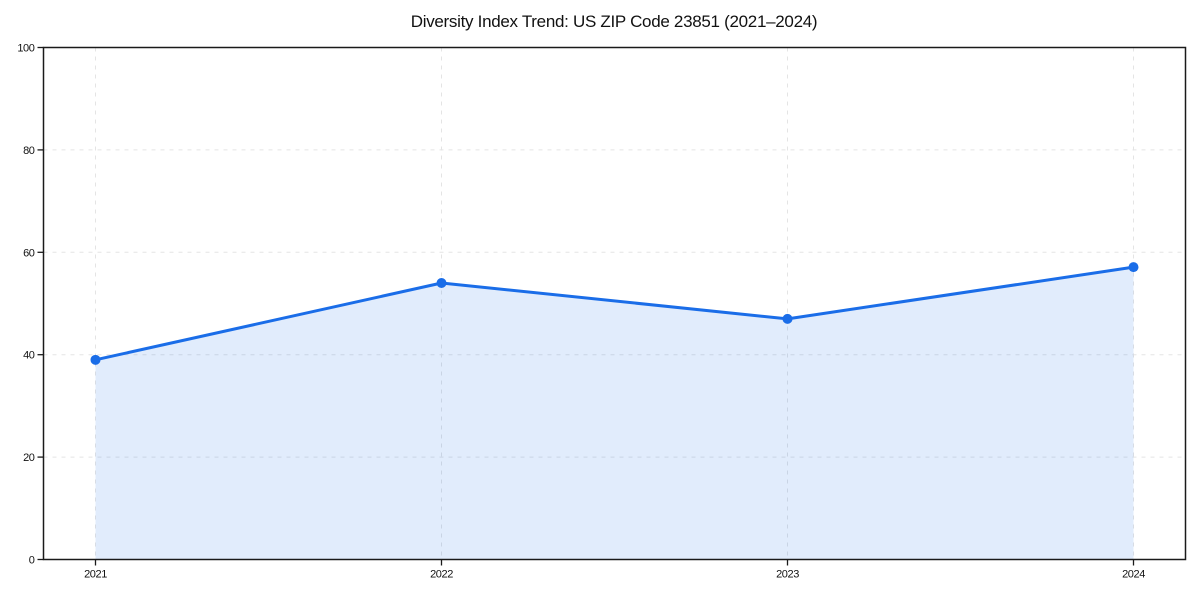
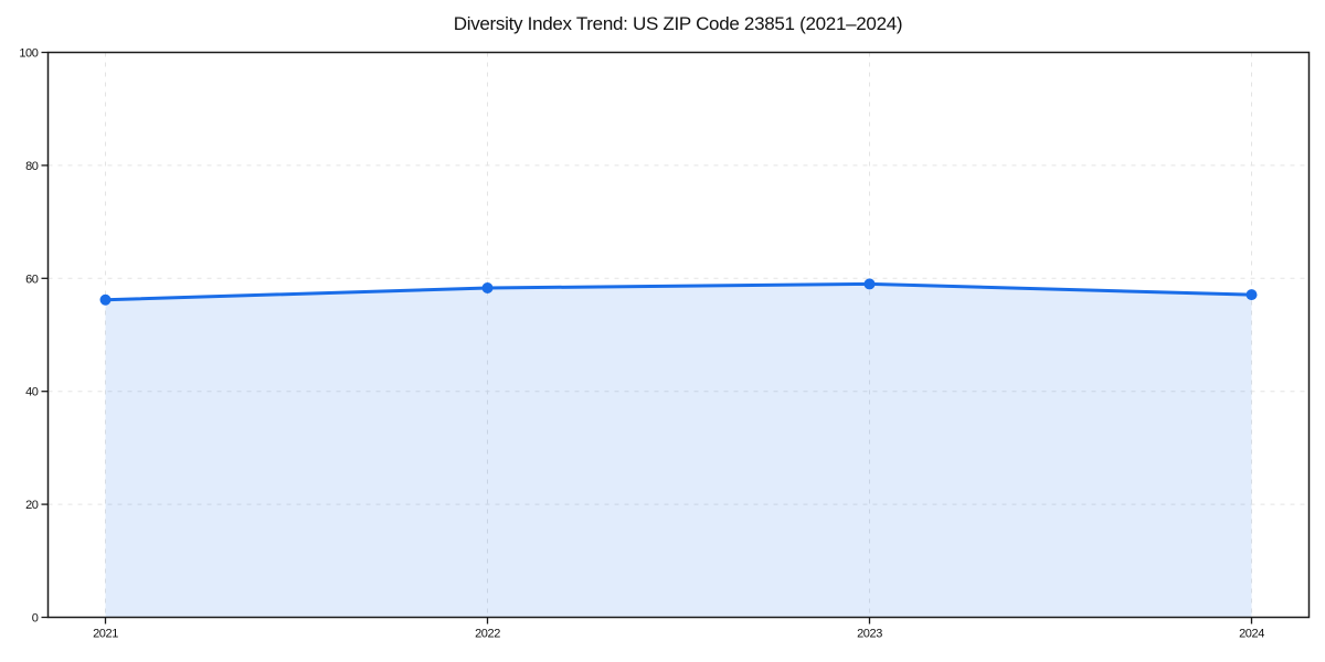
2021: 39 -> 56
2022: 54 -> 58
2023: 47 -> 59
